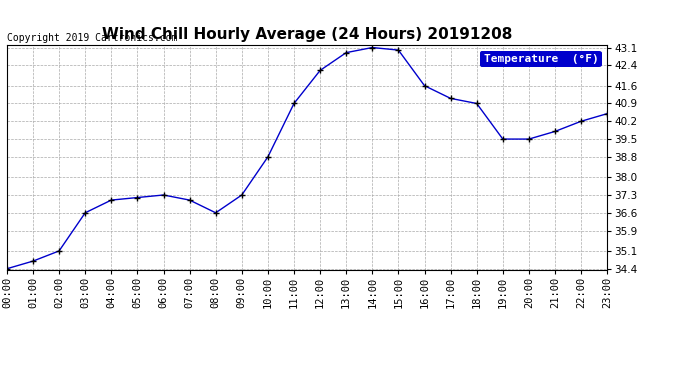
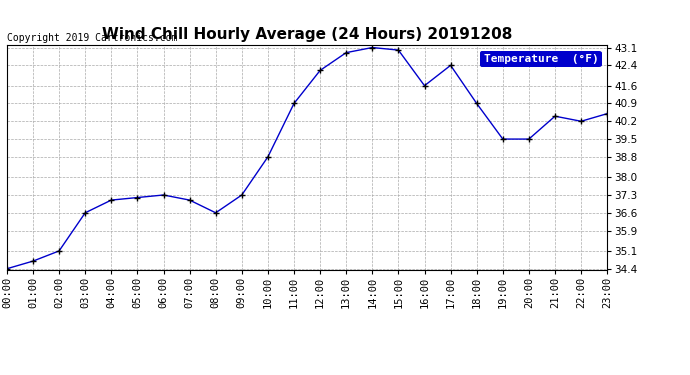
17:00: 41.1 -> 42.4
21:00: 39.8 -> 40.4
